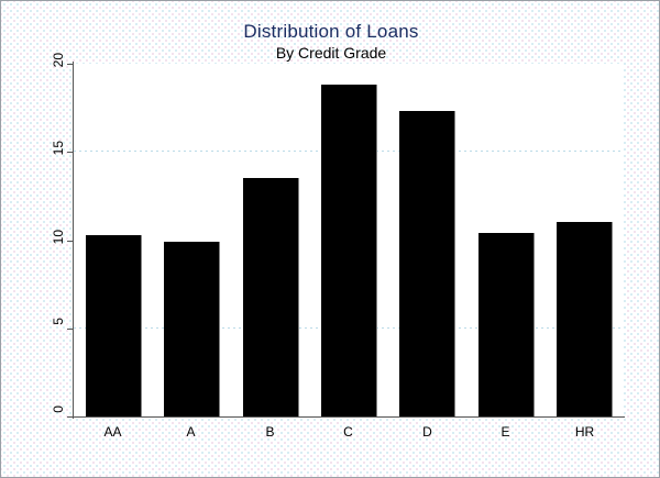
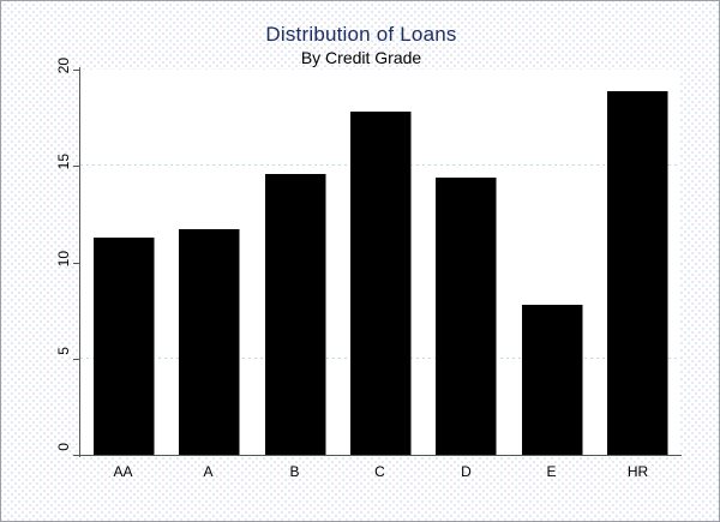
AA: 10.3 -> 11.3
A: 9.9 -> 11.7
B: 13.5 -> 14.6
C: 18.8 -> 17.8
D: 17.3 -> 14.4
E: 10.4 -> 7.8
HR: 11.0 -> 18.9
